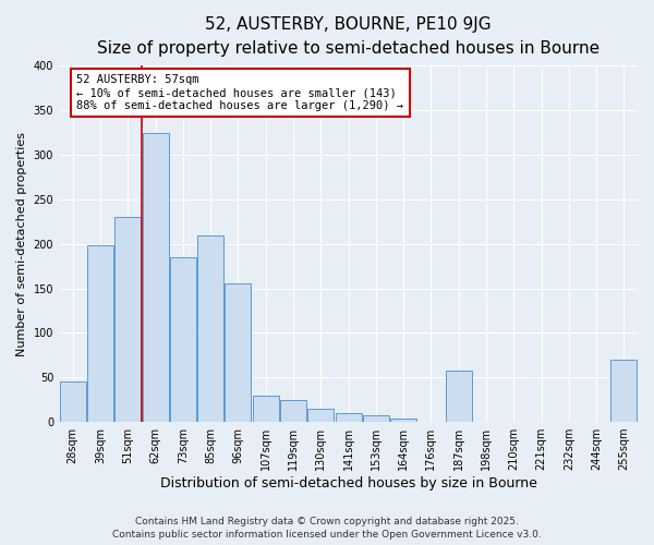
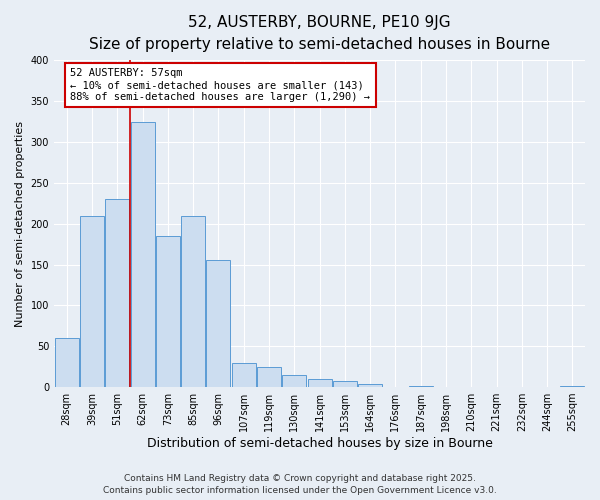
28sqm: 46 -> 60
39sqm: 198 -> 210
187sqm: 58 -> 1
255sqm: 70 -> 1
